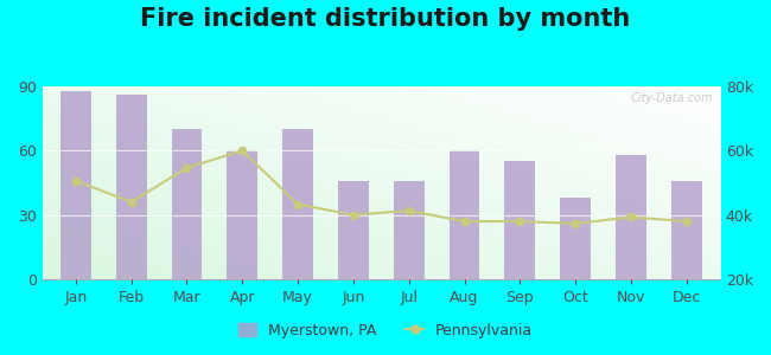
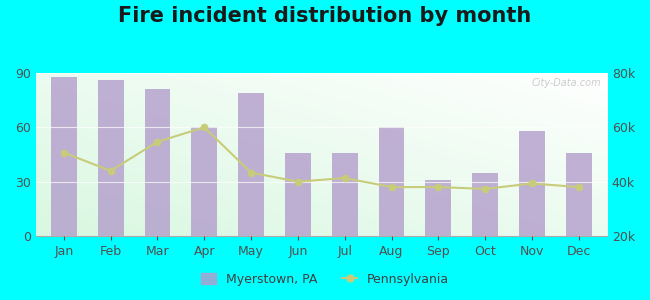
Myerstown, PA/Mar: 70 -> 81
Myerstown, PA/May: 70 -> 79
Myerstown, PA/Sep: 55 -> 31
Myerstown, PA/Oct: 38 -> 35
